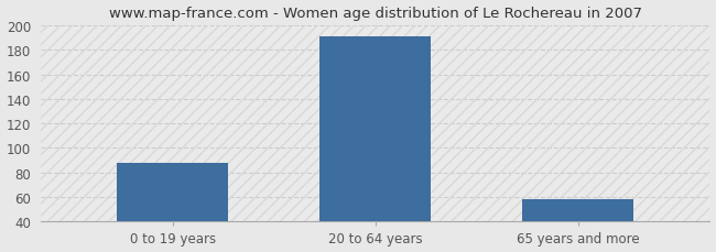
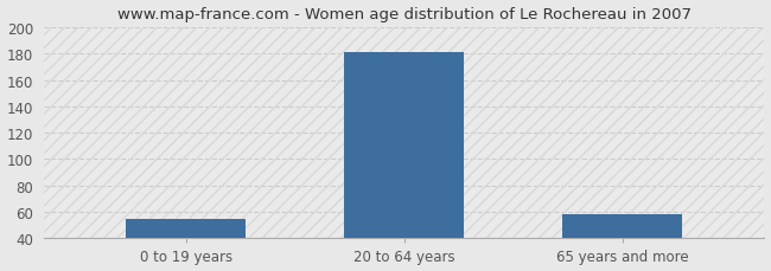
0 to 19 years: 88 -> 55
20 to 64 years: 191 -> 181
